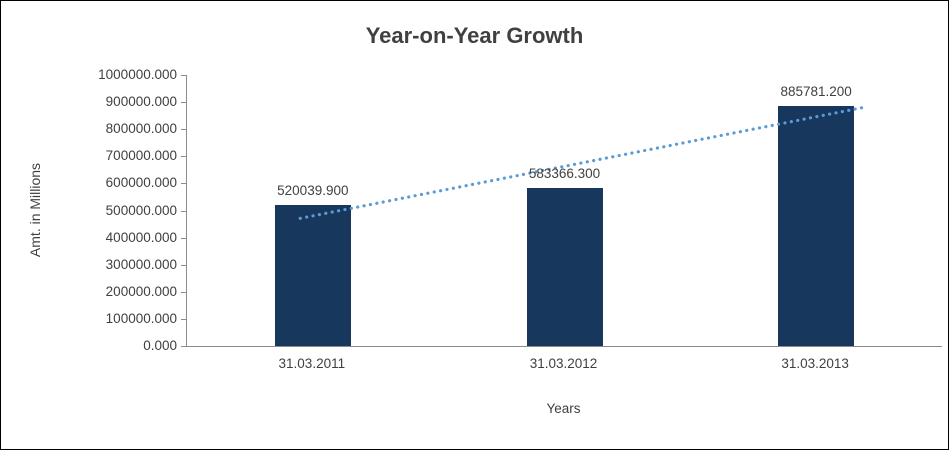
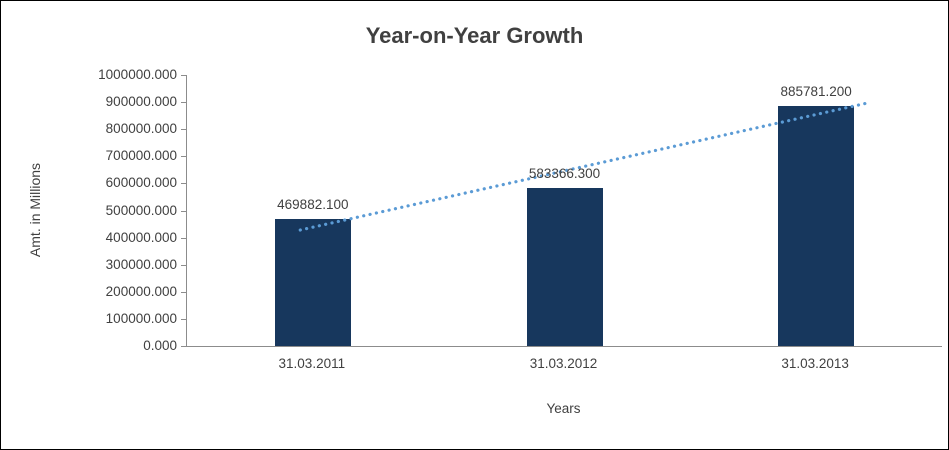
31.03.2011: 520039.900 -> 469882.100
